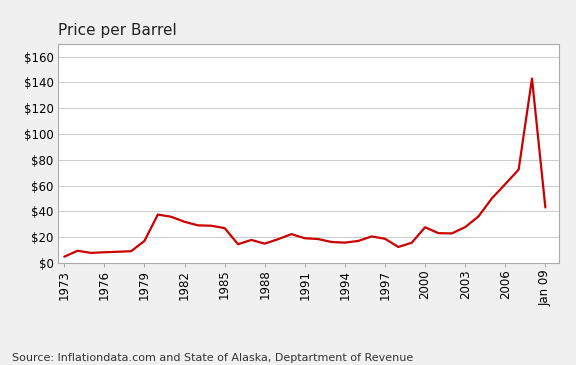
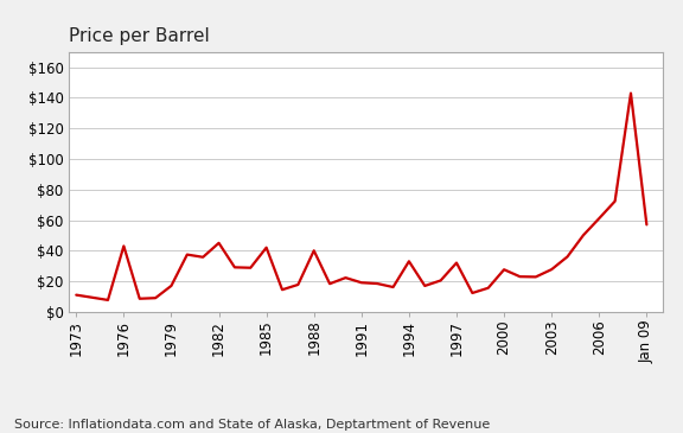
1973: $5 -> $11
1976: $8 -> $43
1982: $32 -> $45
1985: $27 -> $42
1988: $15 -> $40
1994: $16 -> $33
1997: $19 -> $32
Jan 09: $43 -> $57
